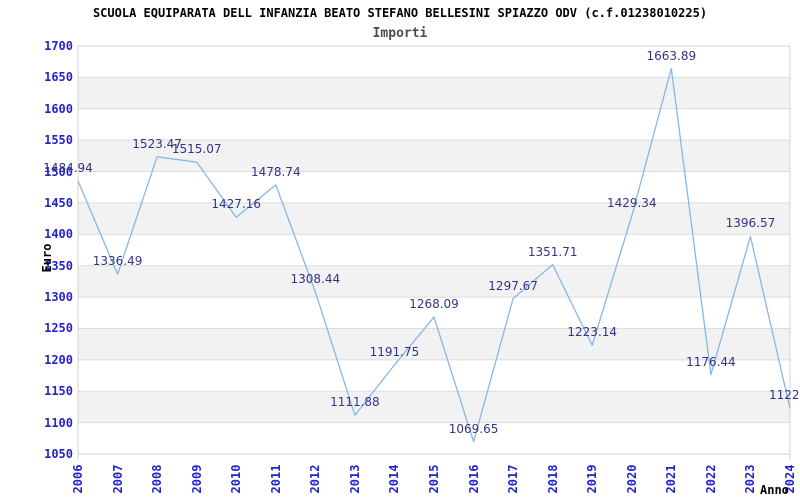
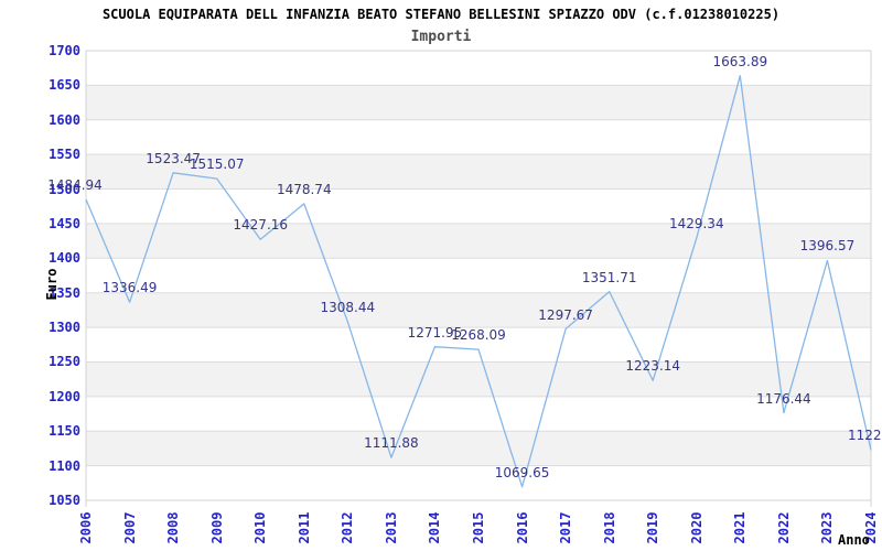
2014: 1191.75 -> 1271.95
